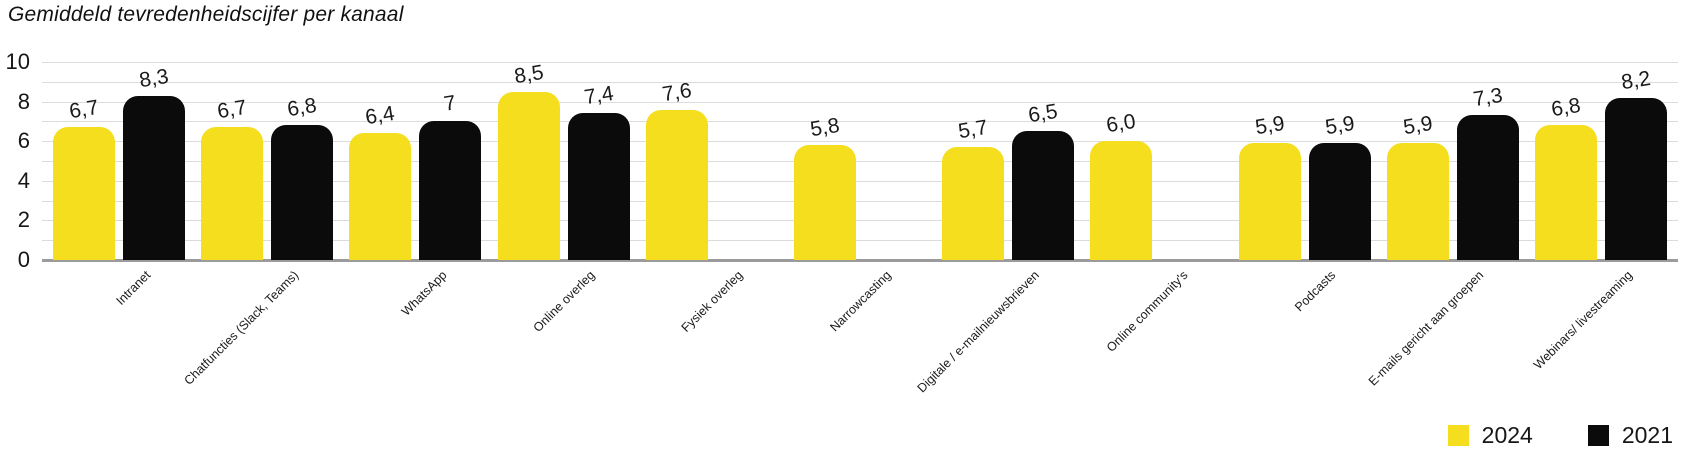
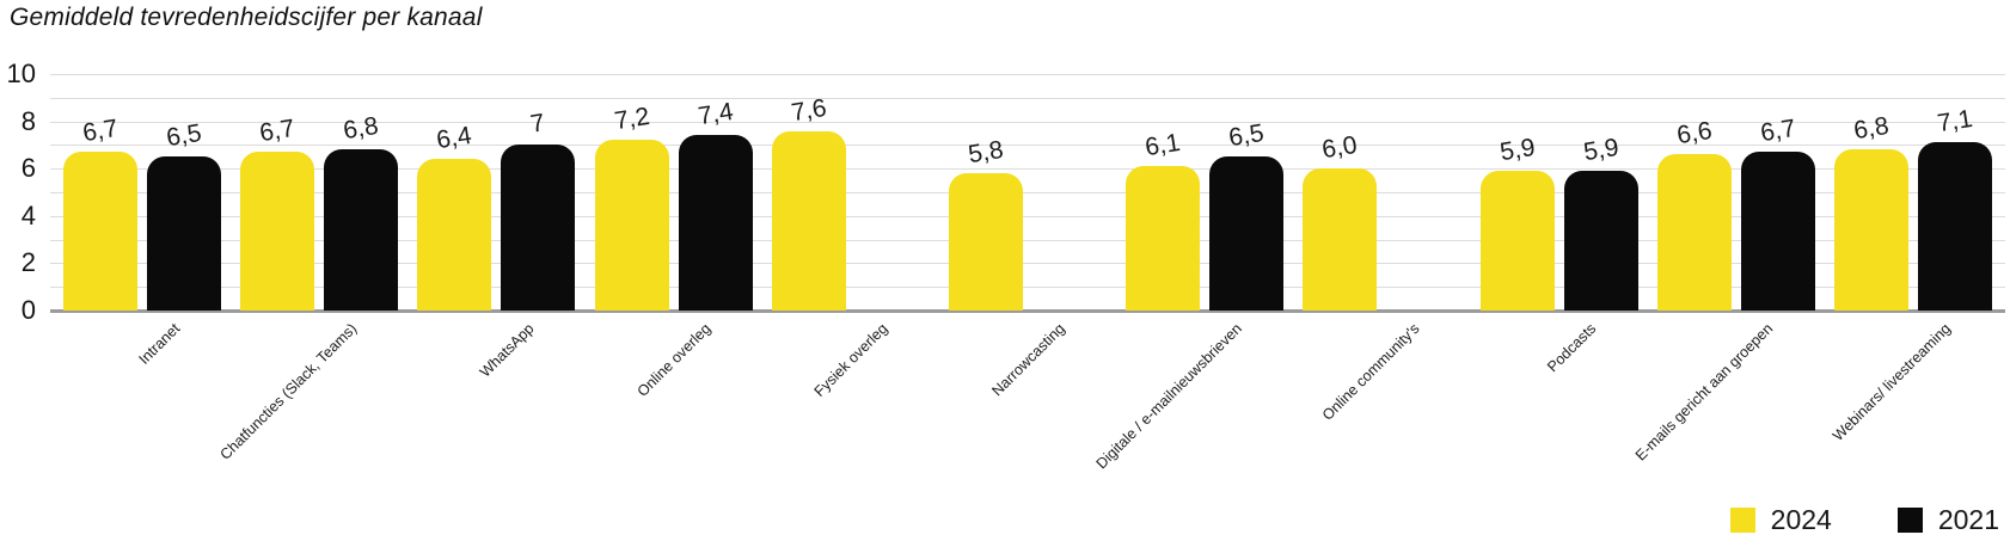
2021/Intranet: 8,3 -> 6,5
2024/Online overleg: 8,5 -> 7,2
2024/Digitale / e-mailnieuwsbrieven: 5,7 -> 6,1
2024/E-mails gericht aan groepen: 5,9 -> 6,6
2021/E-mails gericht aan groepen: 7,3 -> 6,7
2021/Webinars/ livestreaming: 8,2 -> 7,1
